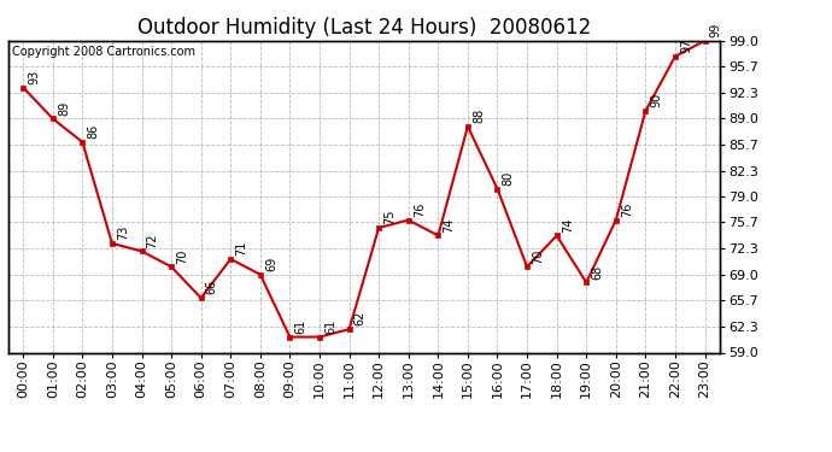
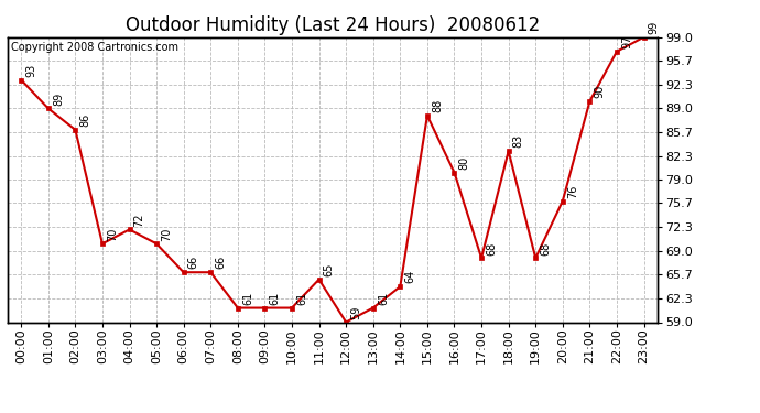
03:00: 73 -> 70
07:00: 71 -> 66
08:00: 69 -> 61
11:00: 62 -> 65
12:00: 75 -> 59
13:00: 76 -> 61
14:00: 74 -> 64
17:00: 70 -> 68
18:00: 74 -> 83
